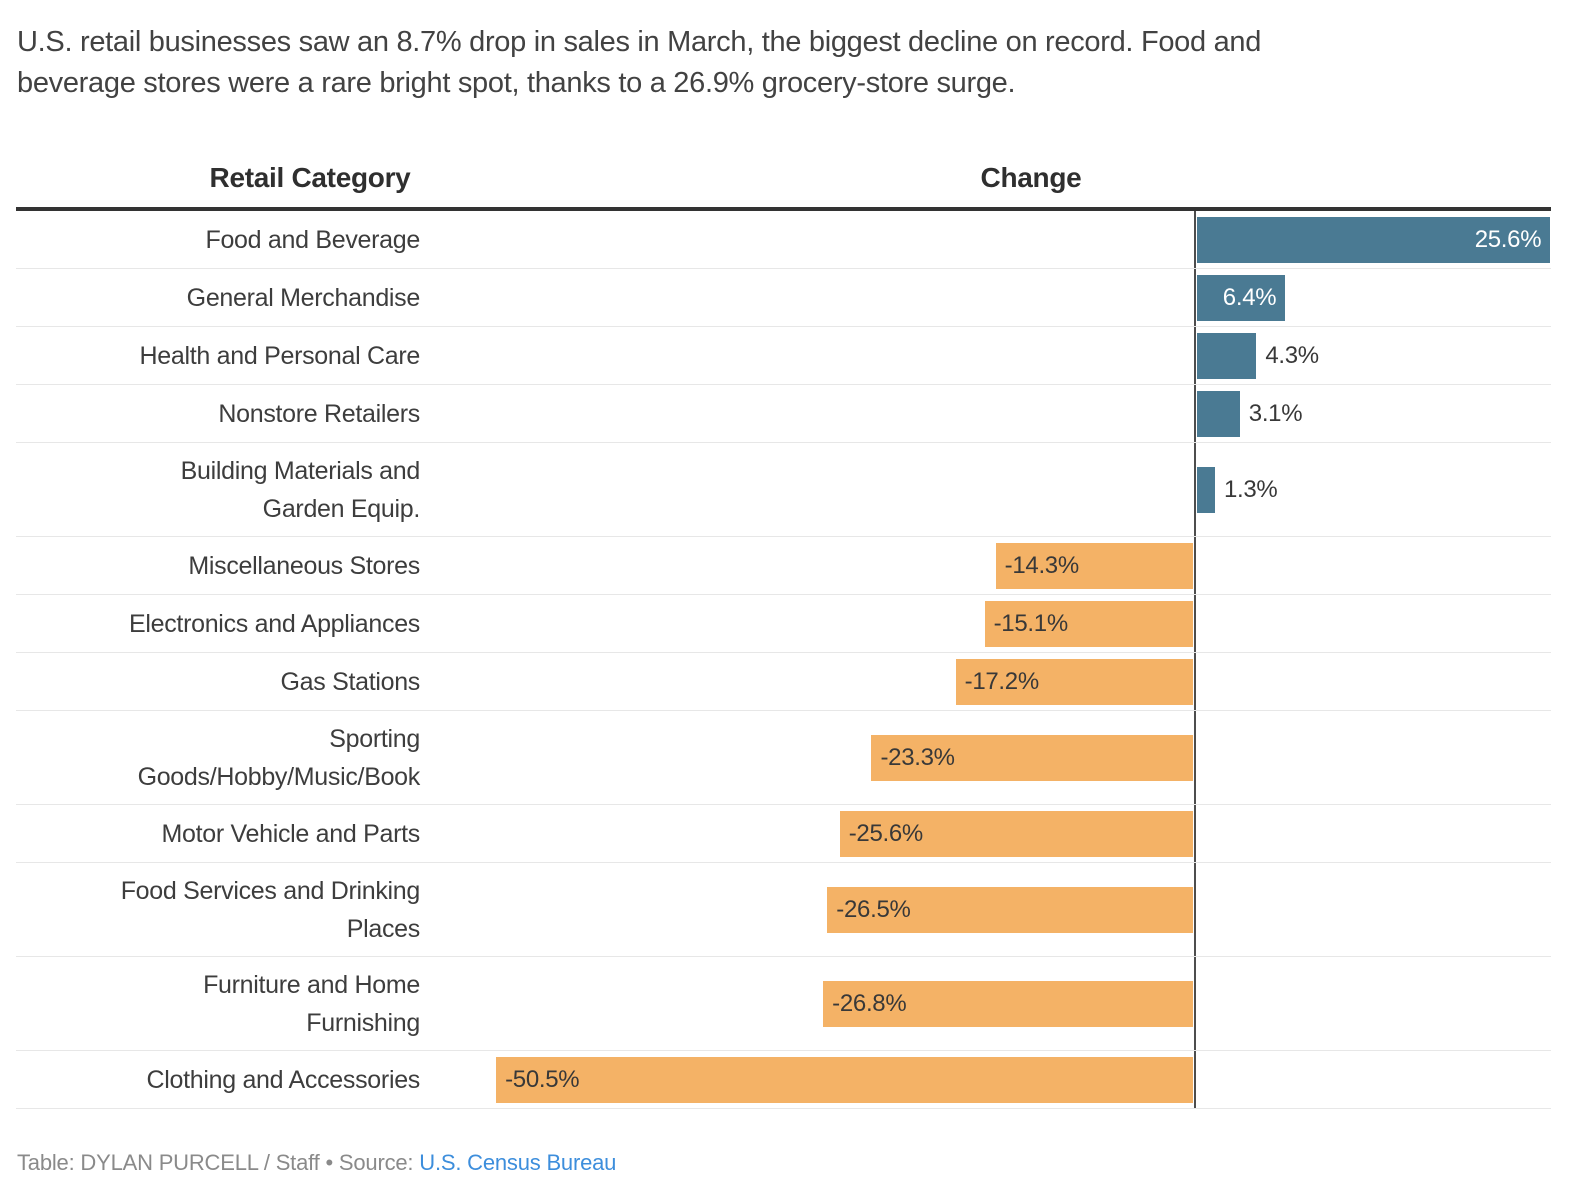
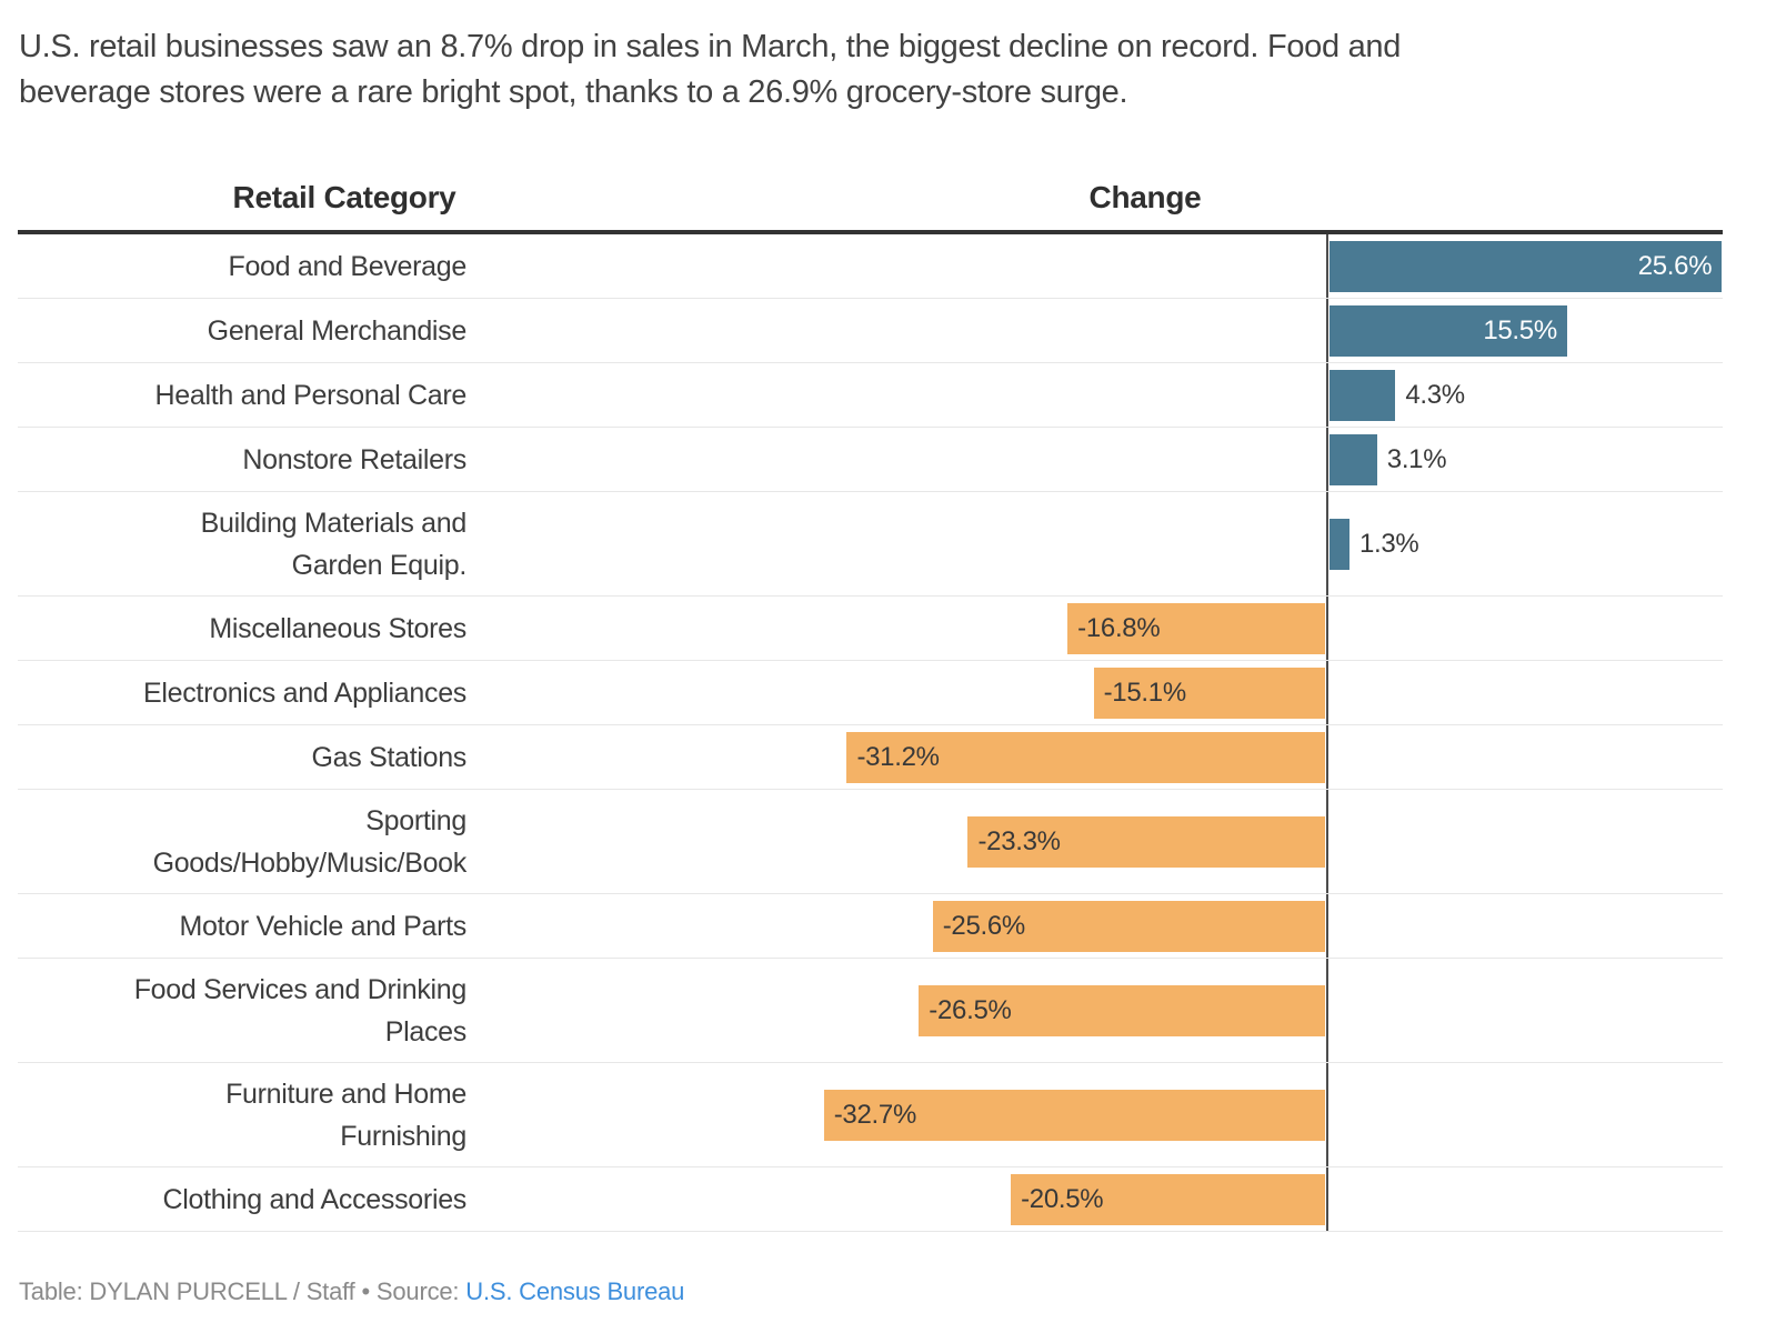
General Merchandise: 6.4% -> 15.5%
Miscellaneous Stores: -14.3% -> -16.8%
Gas Stations: -17.2% -> -31.2%
Furniture and Home Furnishing: -26.8% -> -32.7%
Clothing and Accessories: -50.5% -> -20.5%
